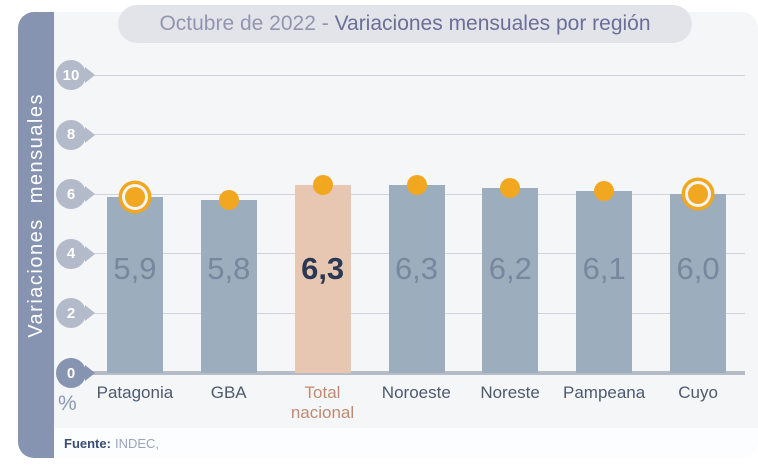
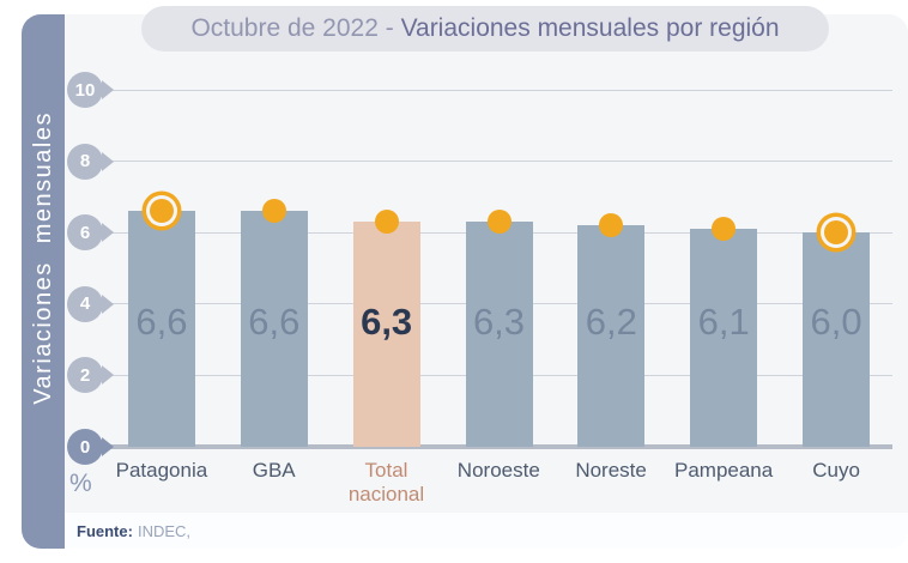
Patagonia: 5,9 -> 6,6
GBA: 5,8 -> 6,6
